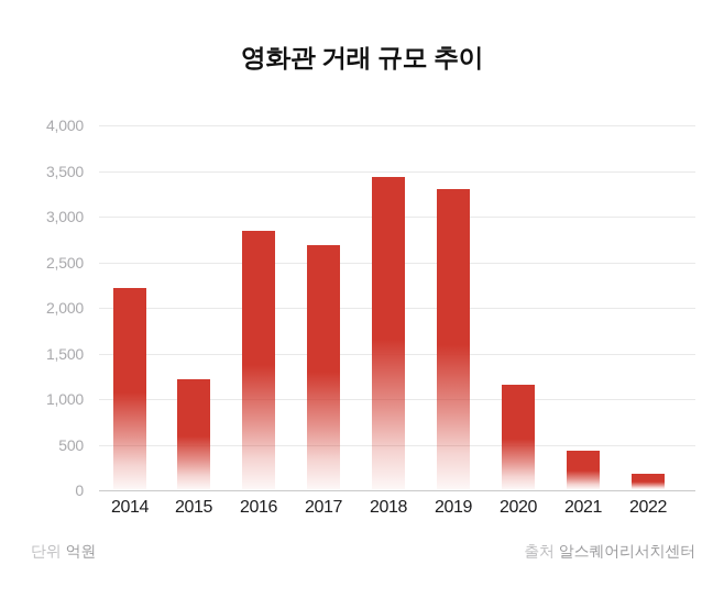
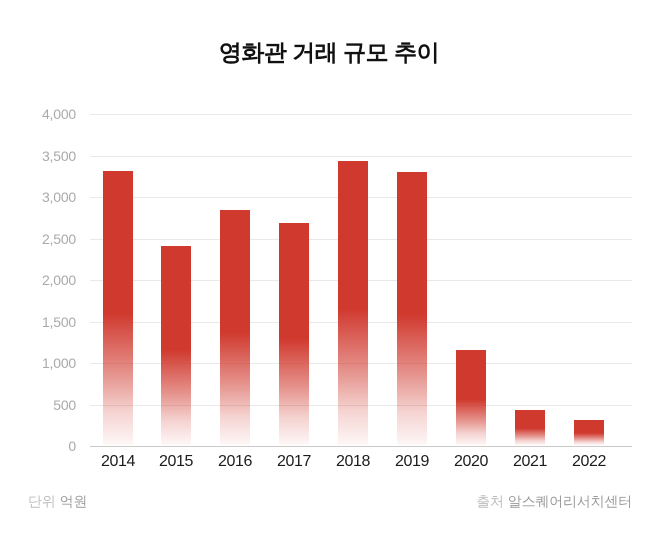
2014: 2200 -> 3300
2015: 1200 -> 2400
2022: 200 -> 300
